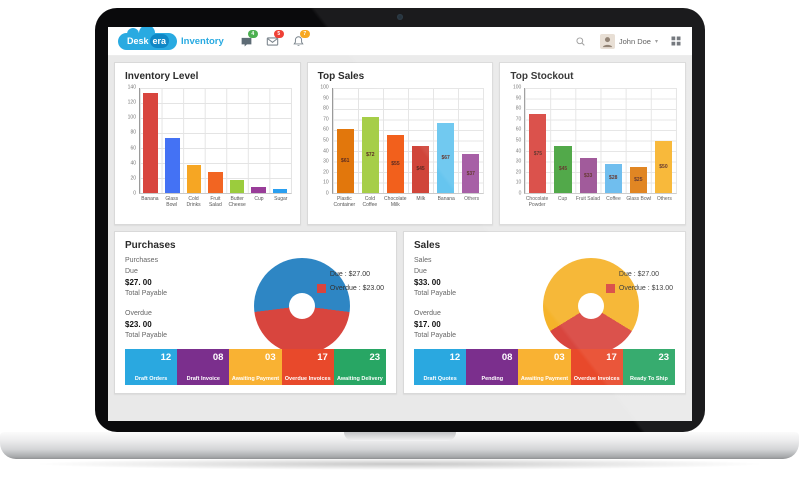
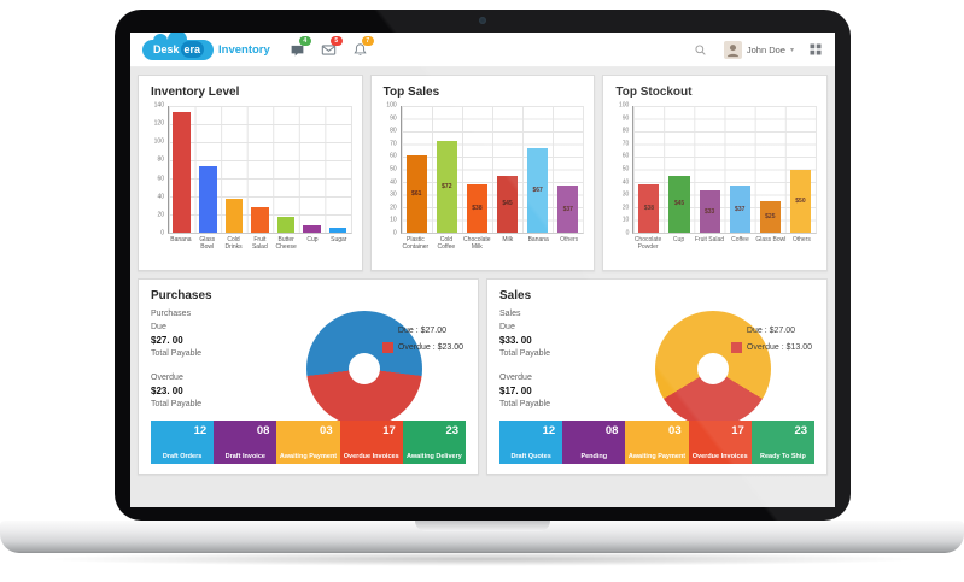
Top Sales/Chocolate Milk: $55 -> $38
Top Stockout/Chocolate Powder: $75 -> $38
Top Stockout/Coffee: $28 -> $37
